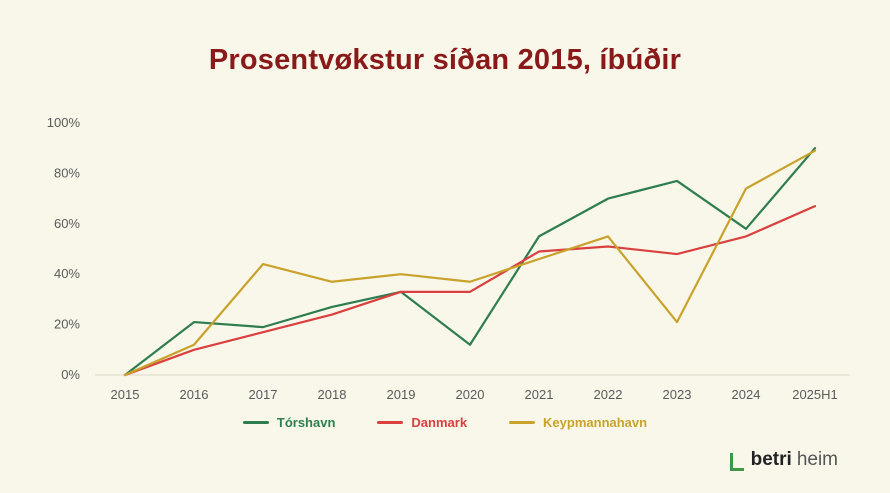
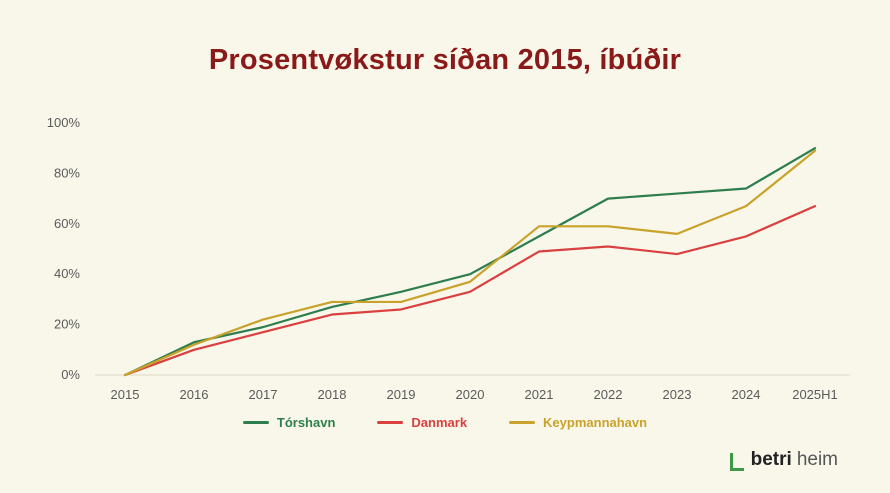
Tórshavn/2016: 21% -> 13%
Keypmannahavn/2017: 44% -> 22%
Keypmannahavn/2018: 37% -> 29%
Danmark/2019: 33% -> 26%
Keypmannahavn/2019: 40% -> 29%
Tórshavn/2020: 12% -> 40%
Keypmannahavn/2021: 46% -> 59%
Keypmannahavn/2022: 55% -> 59%
Tórshavn/2023: 77% -> 72%
Keypmannahavn/2023: 21% -> 56%
Tórshavn/2024: 58% -> 74%
Keypmannahavn/2024: 74% -> 67%
